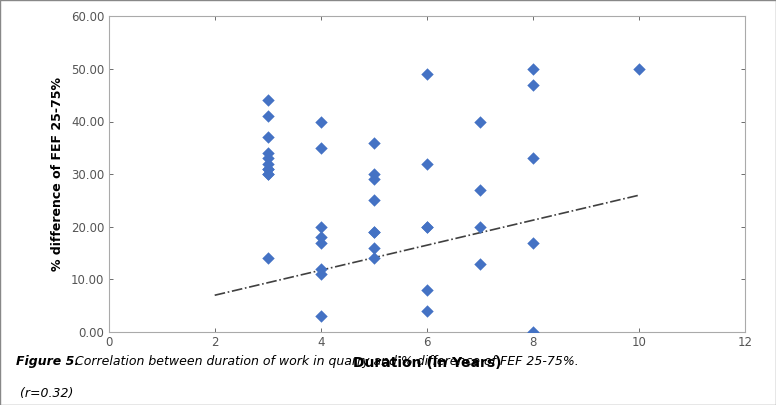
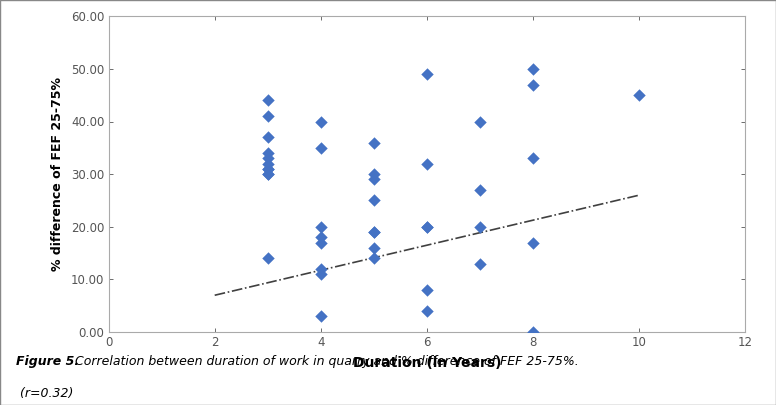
10: 50 -> 45
